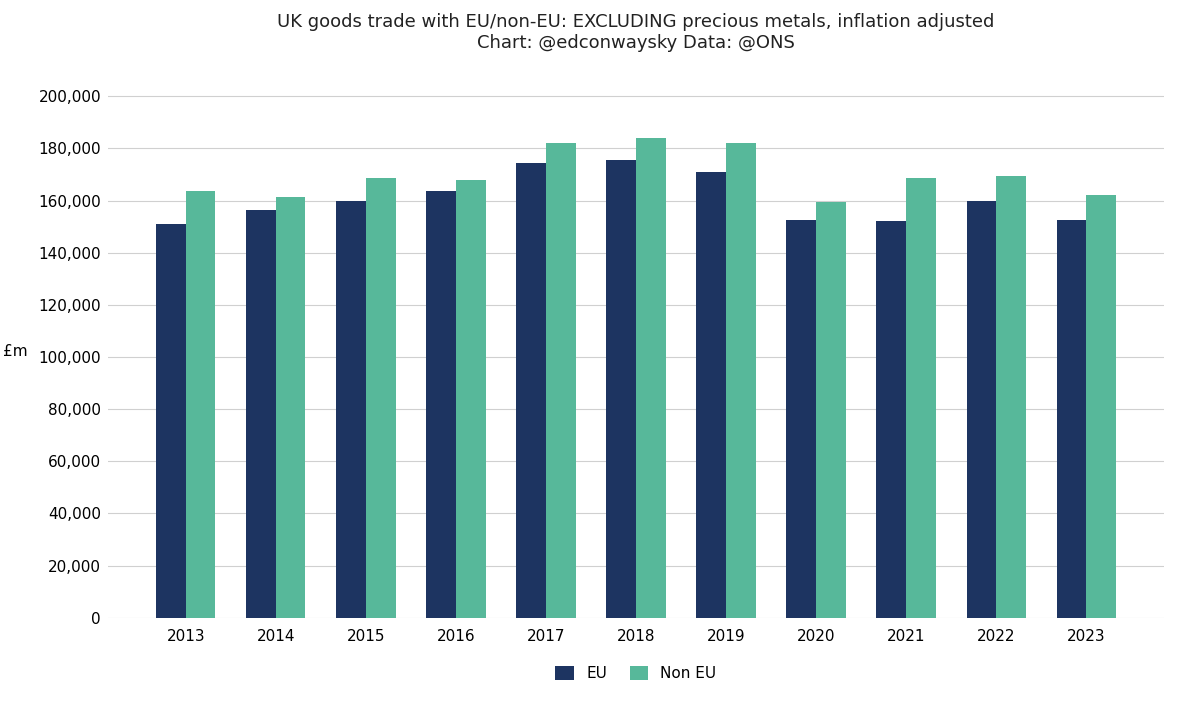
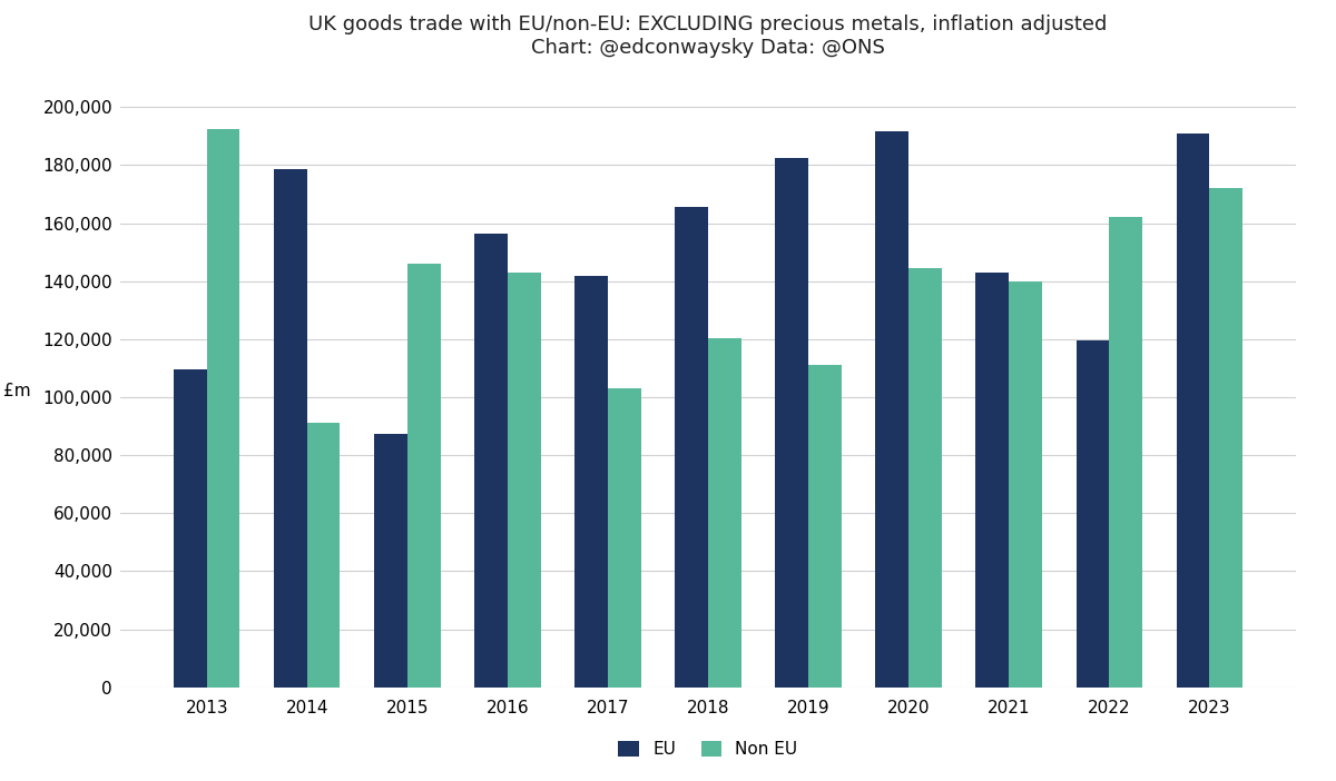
EU/2013: 151,000 -> 109,500
Non EU/2013: 163,500 -> 192,500
EU/2014: 156,500 -> 178,500
Non EU/2014: 161,500 -> 91,000
EU/2015: 160,000 -> 87,500
Non EU/2015: 168,500 -> 146,000
EU/2016: 163,500 -> 156,500
Non EU/2016: 168,000 -> 143,000
EU/2017: 174,500 -> 142,000
Non EU/2017: 182,000 -> 103,000
EU/2018: 175,500 -> 165,500
Non EU/2018: 184,000 -> 120,500
EU/2019: 171,000 -> 182,500
Non EU/2019: 182,000 -> 111,000
EU/2020: 152,500 -> 191,500
Non EU/2020: 159,500 -> 144,500
EU/2021: 152,000 -> 143,000
Non EU/2021: 168,500 -> 140,000
EU/2022: 160,000 -> 119,500
Non EU/2022: 169,500 -> 162,000
EU/2023: 152,500 -> 191,000
Non EU/2023: 162,000 -> 172,000
